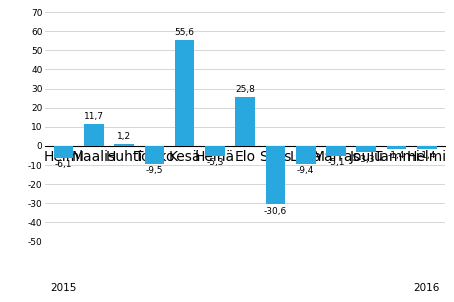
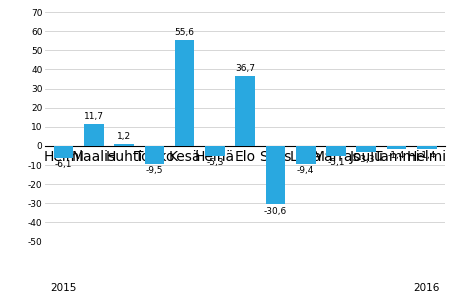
Elo: 25,8 -> 36,7
